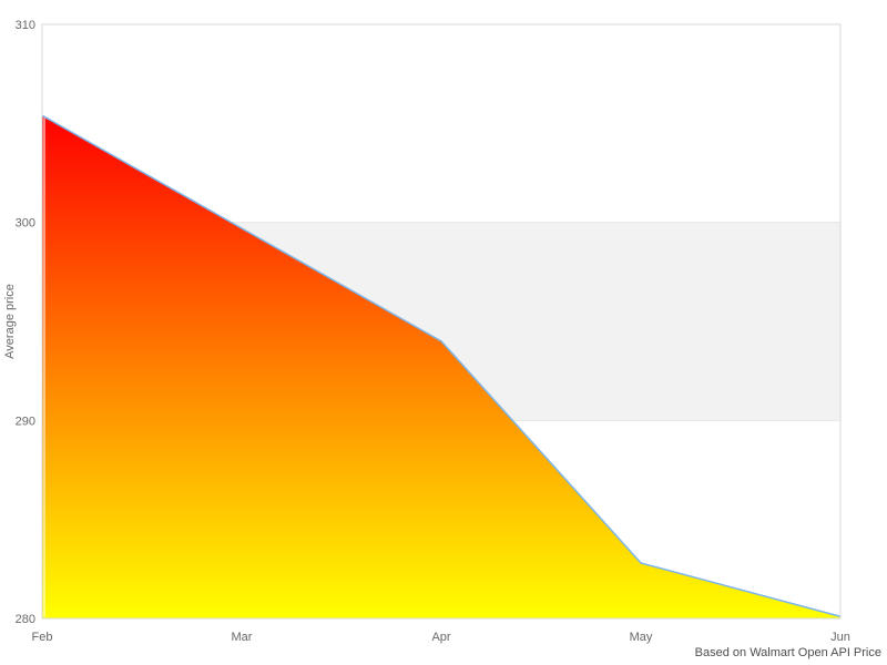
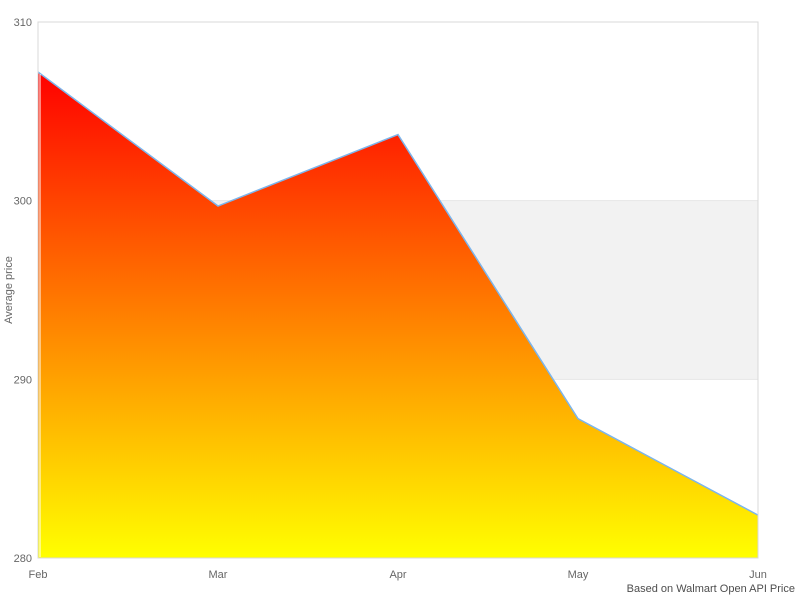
Feb: 305.4 -> 307.2
Apr: 294.0 -> 303.7
May: 282.8 -> 287.8
Jun: 280.1 -> 282.4
